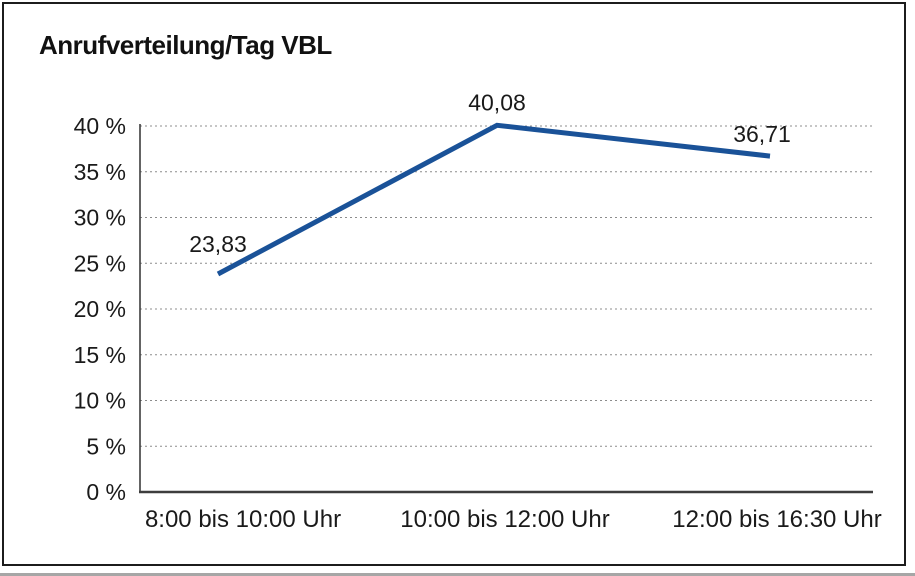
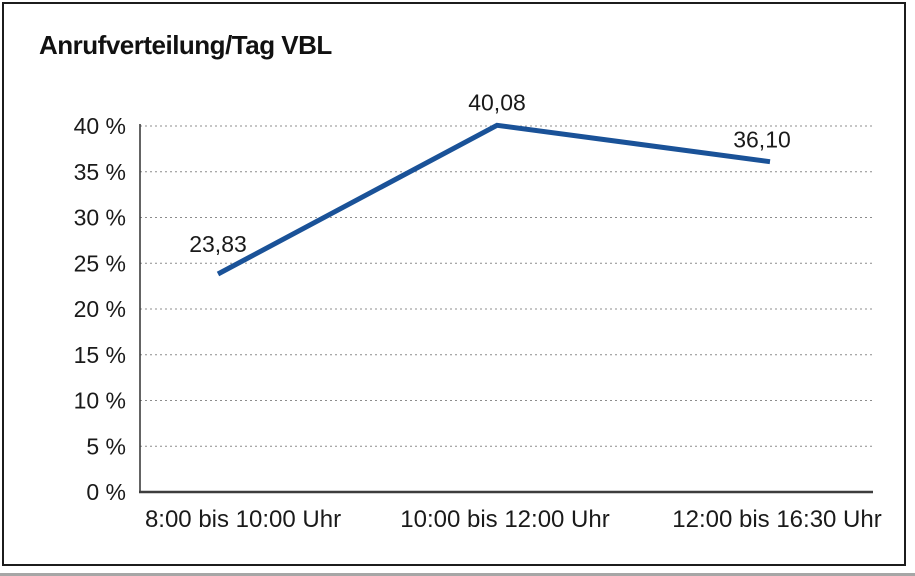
12:00 bis 16:30 Uhr: 36,71 -> 36,10
